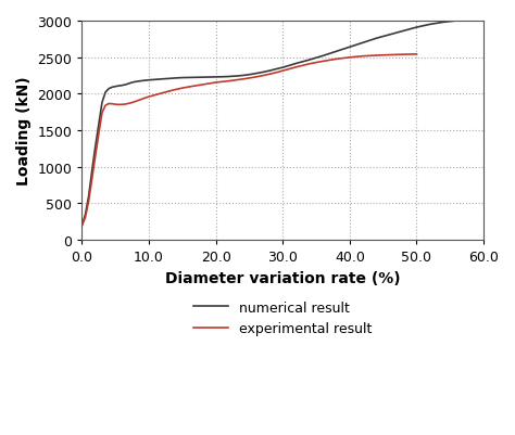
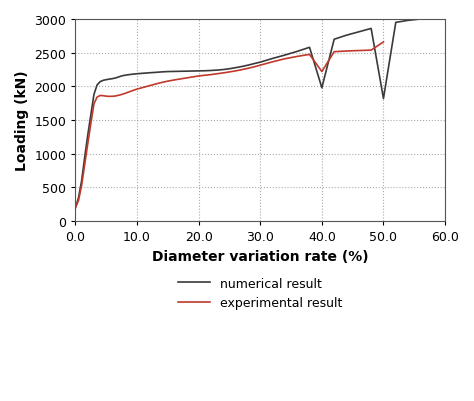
numerical result/40.0: 2640 -> 1980
experimental result/40.0: 2500 -> 2220
numerical result/50.0: 2910 -> 1820
experimental result/50.0: 2540 -> 2660
